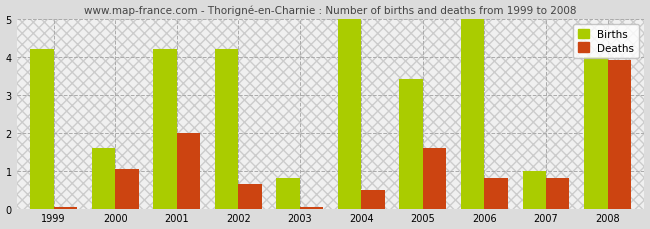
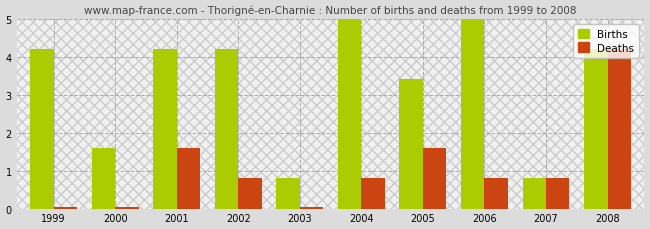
Deaths/2000: 1.05 -> 0.05
Deaths/2001: 2.00 -> 1.60
Deaths/2002: 0.65 -> 0.80
Deaths/2004: 0.50 -> 0.80
Births/2007: 1.0 -> 0.8
Births/2008: 4.0 -> 4.2
Deaths/2008: 3.90 -> 4.20
